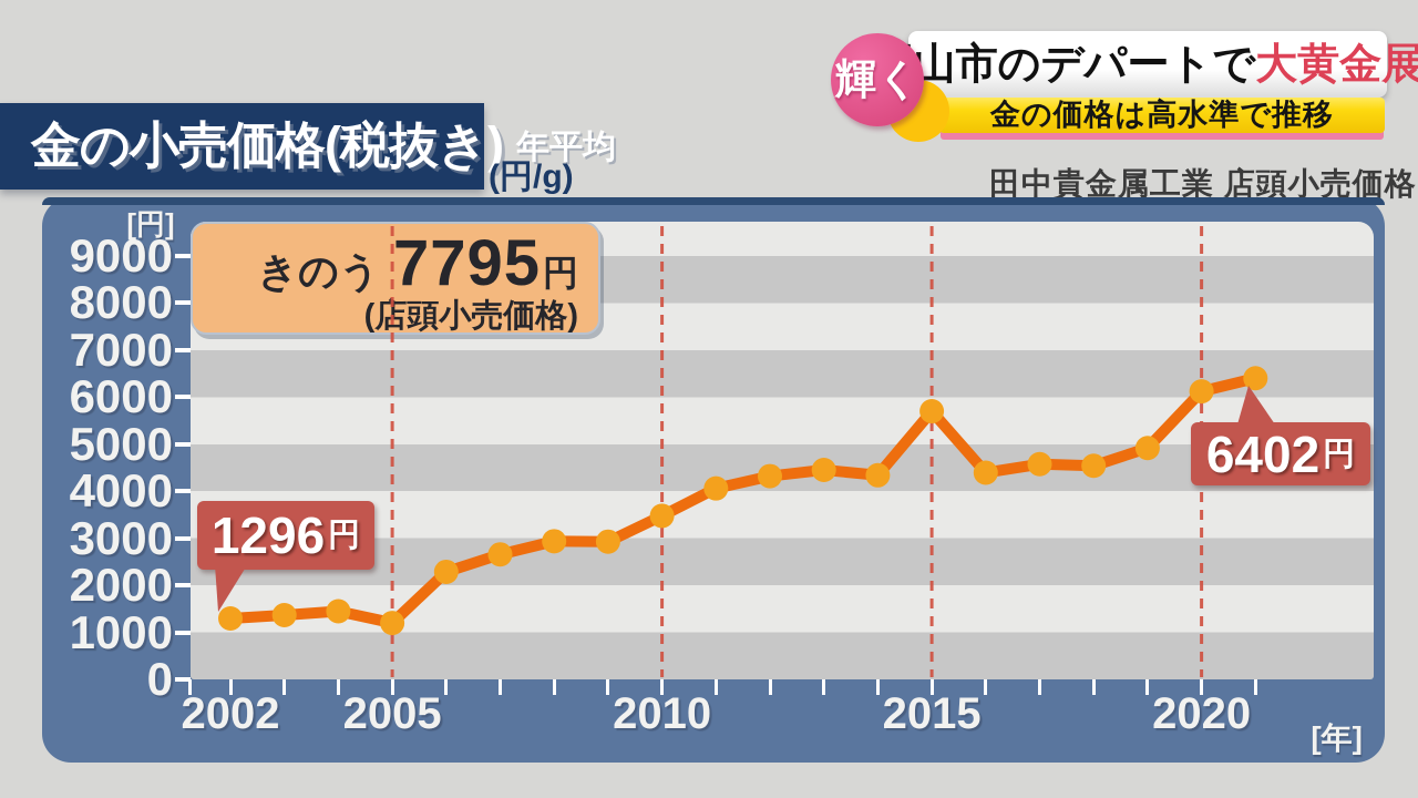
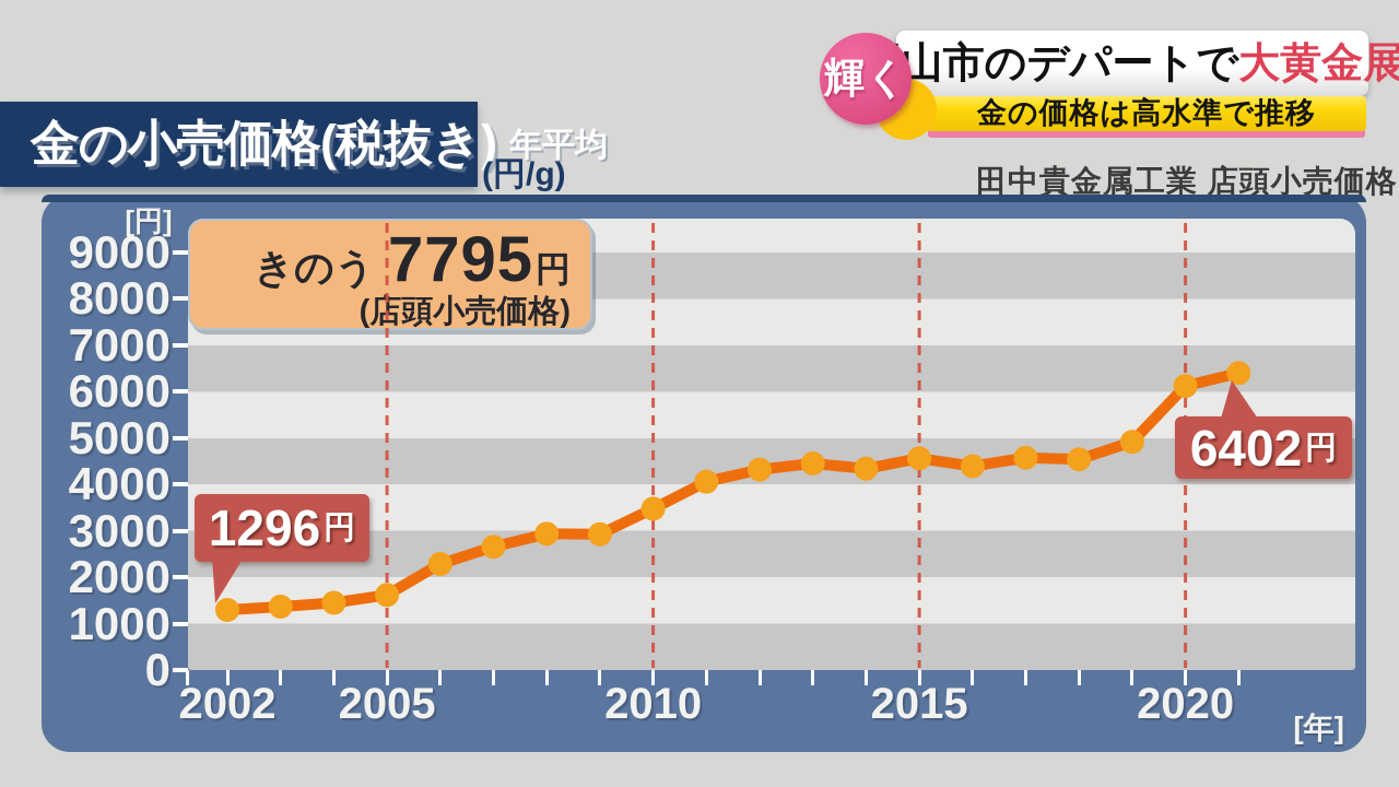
2005: 1200 -> 1600
2015: 5700 -> 4600
